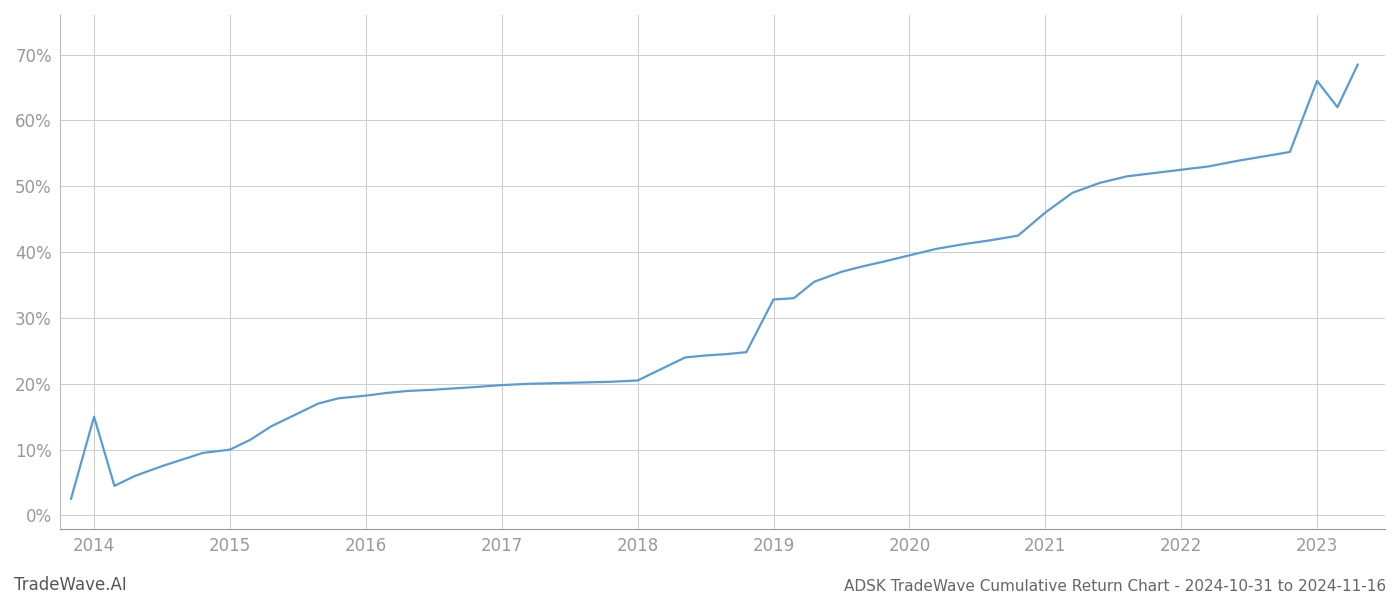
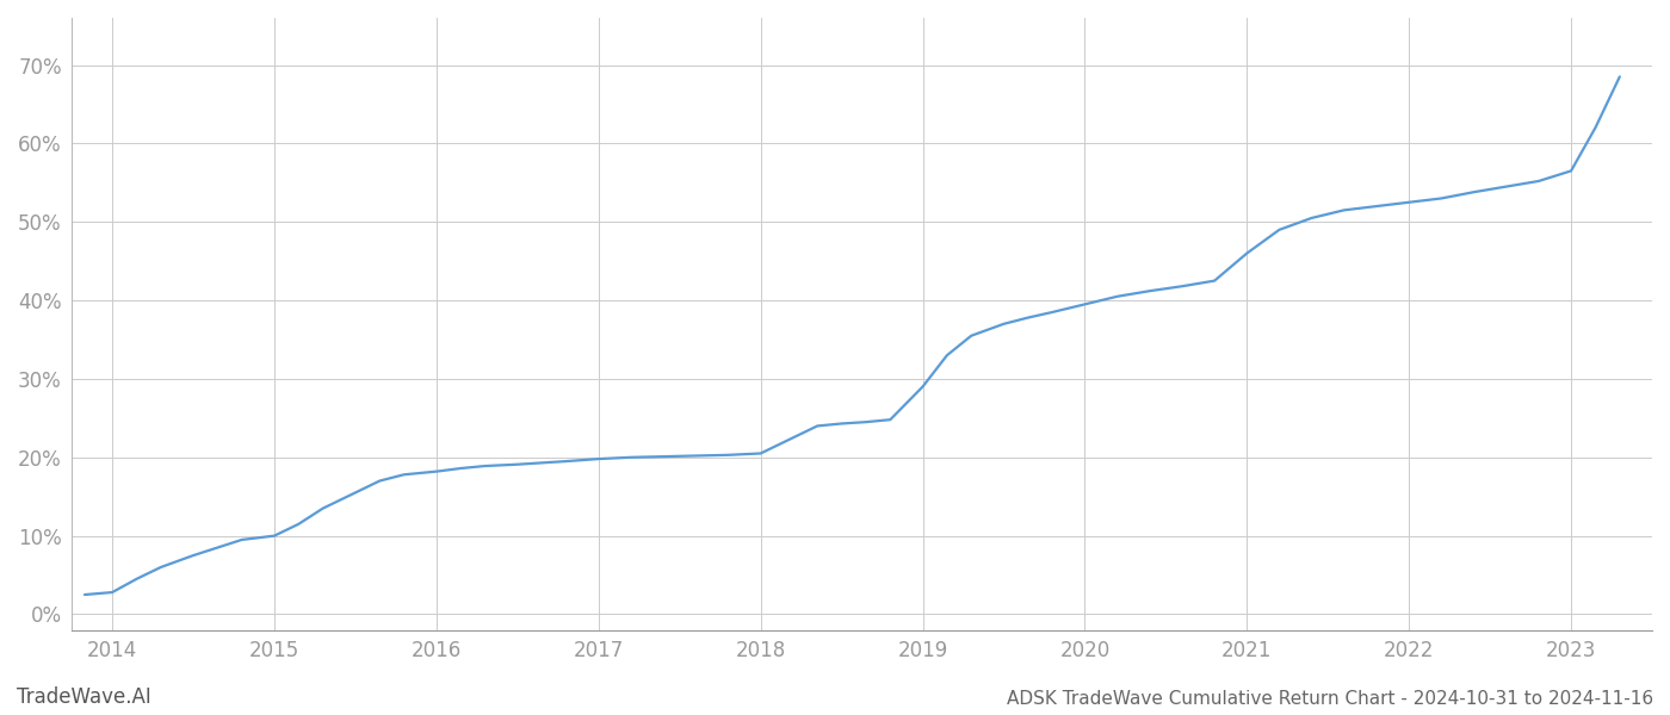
2014: 15.0% -> 2.8%
2019: 32.8% -> 29.0%
2023: 66.0% -> 56.5%
